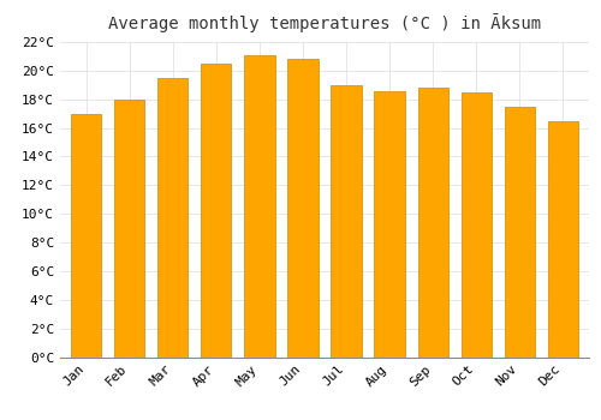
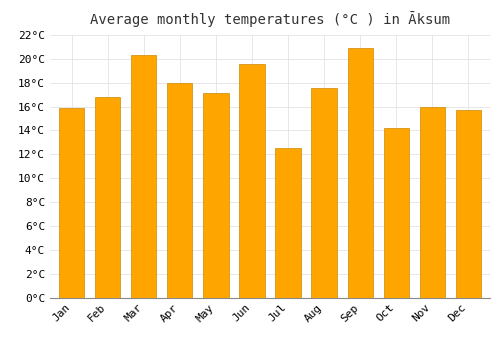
Jan: 17.0°C -> 15.9°C
Feb: 18.0°C -> 16.8°C
Mar: 19.5°C -> 20.3°C
Apr: 20.5°C -> 18.0°C
May: 21.1°C -> 17.1°C
Jun: 20.8°C -> 19.6°C
Jul: 19.0°C -> 12.5°C
Aug: 18.6°C -> 17.6°C
Sep: 18.8°C -> 20.9°C
Oct: 18.5°C -> 14.2°C
Nov: 17.5°C -> 16.0°C
Dec: 16.5°C -> 15.7°C
